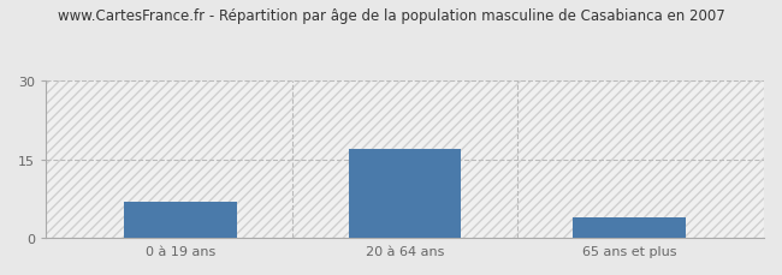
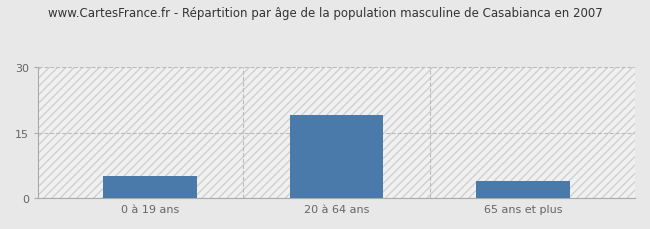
0 à 19 ans: 7 -> 5
20 à 64 ans: 17 -> 19
